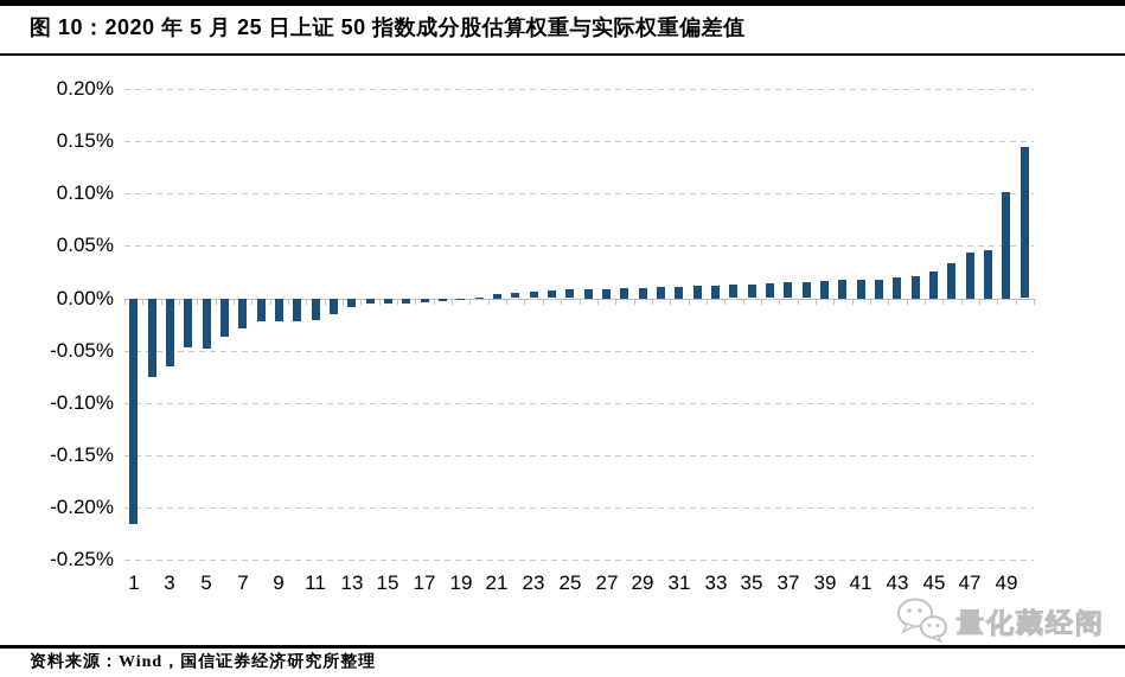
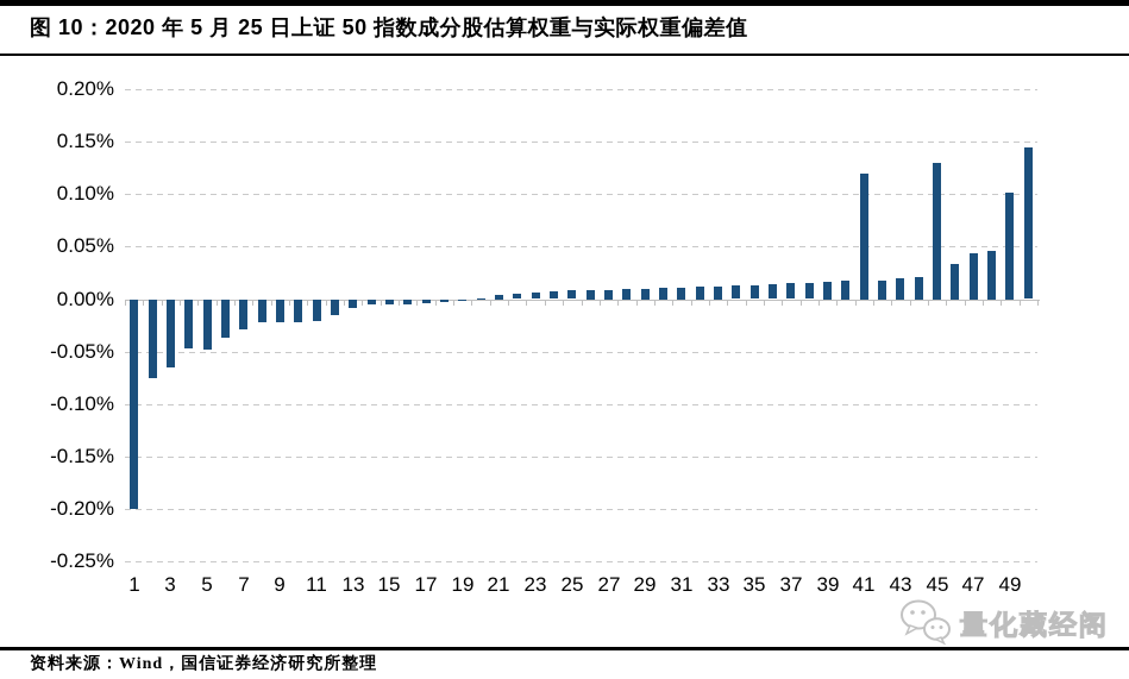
1: -0.21% -> -0.20%
41: 0.02% -> 0.12%
45: 0.03% -> 0.13%
